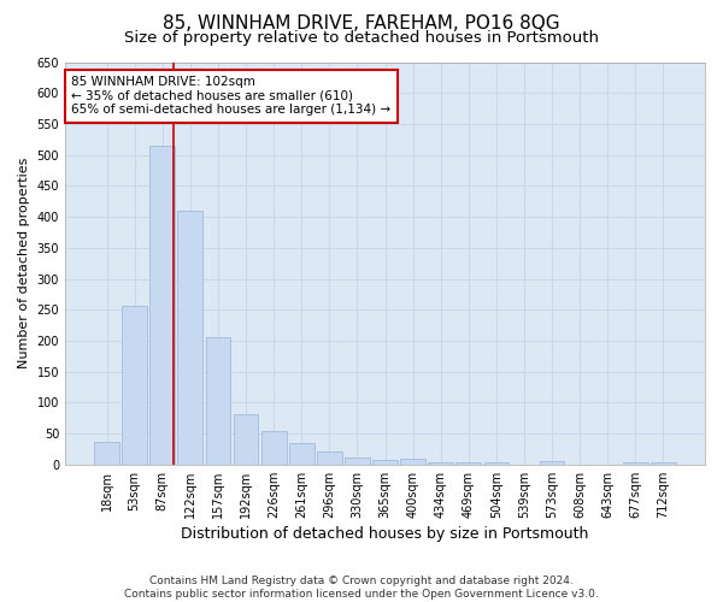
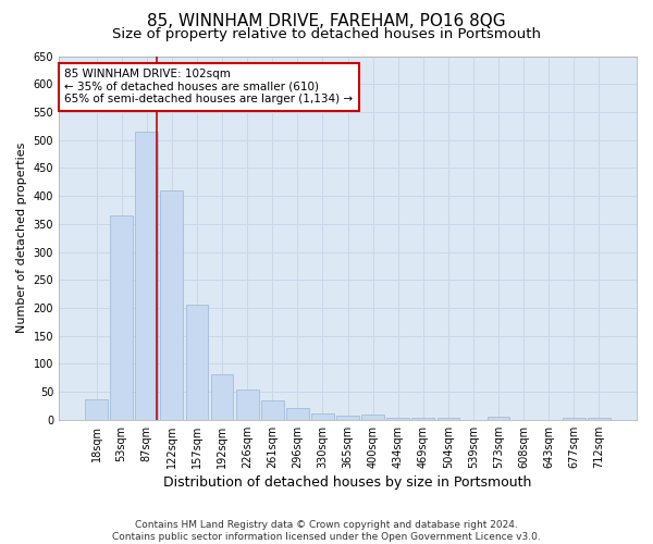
53sqm: 256 -> 365
